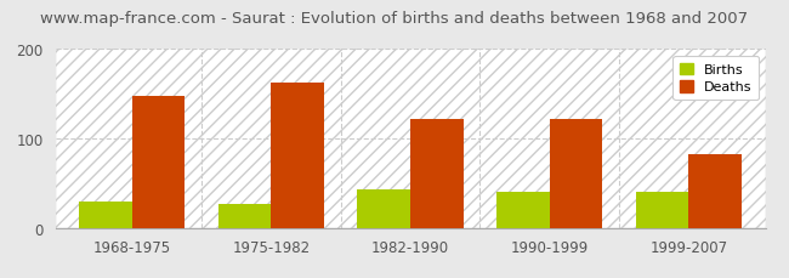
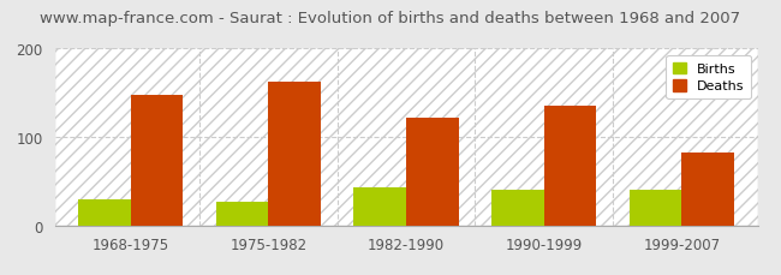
Deaths/1990-1999: 122 -> 136
